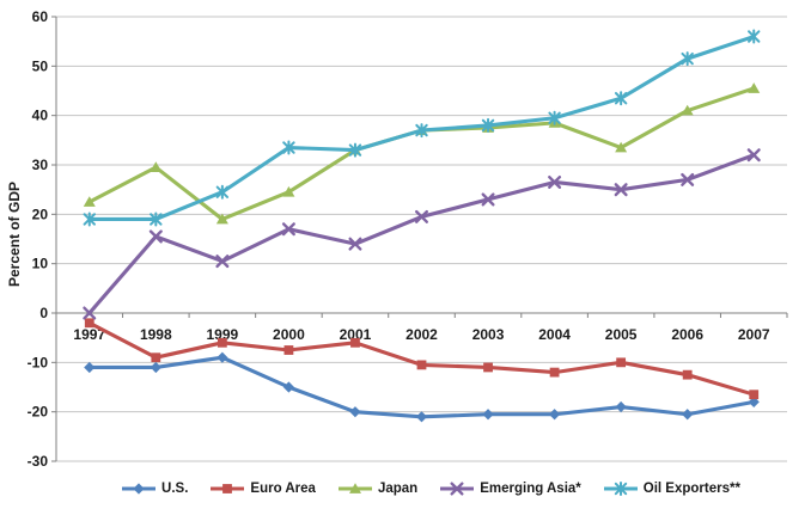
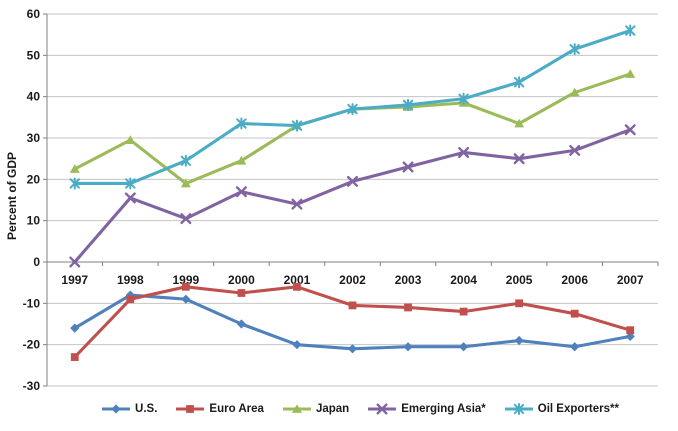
U.S./1997: -11 -> -16
Euro Area/1997: -2 -> -23
U.S./1998: -11 -> -8
